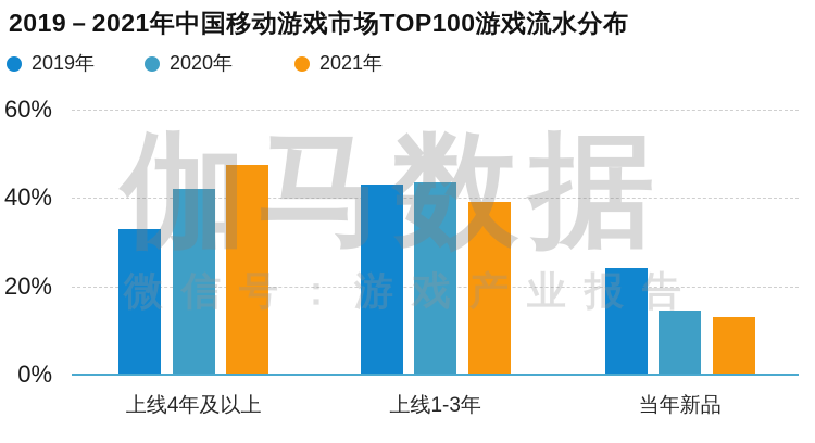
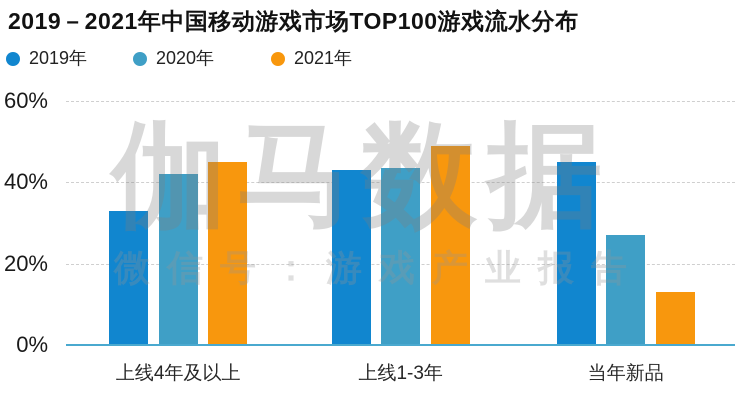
2021年/上线4年及以上: 48% -> 45%
2021年/上线1-3年: 39% -> 49%
2019年/当年新品: 24% -> 45%
2020年/当年新品: 14% -> 27%
